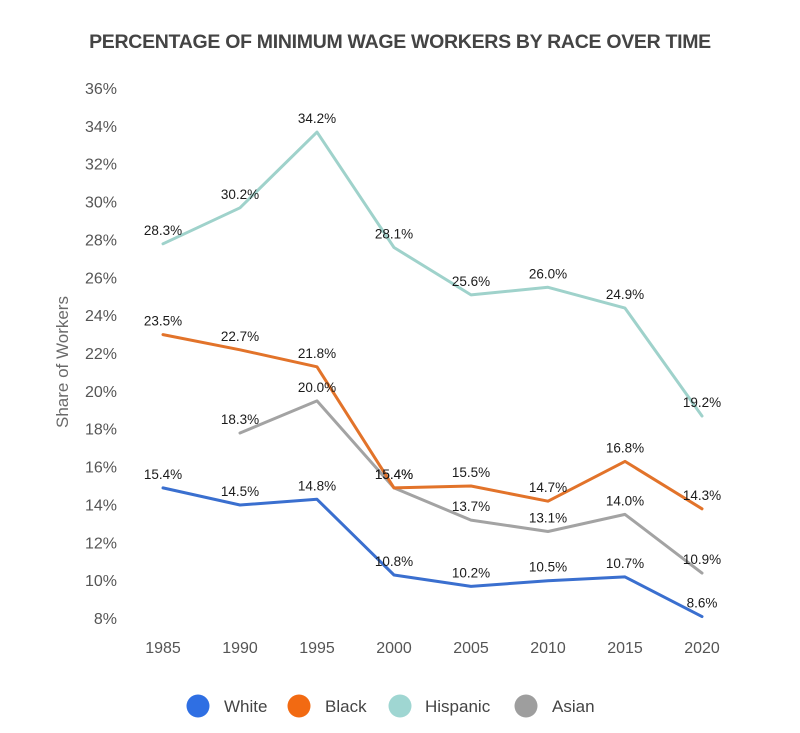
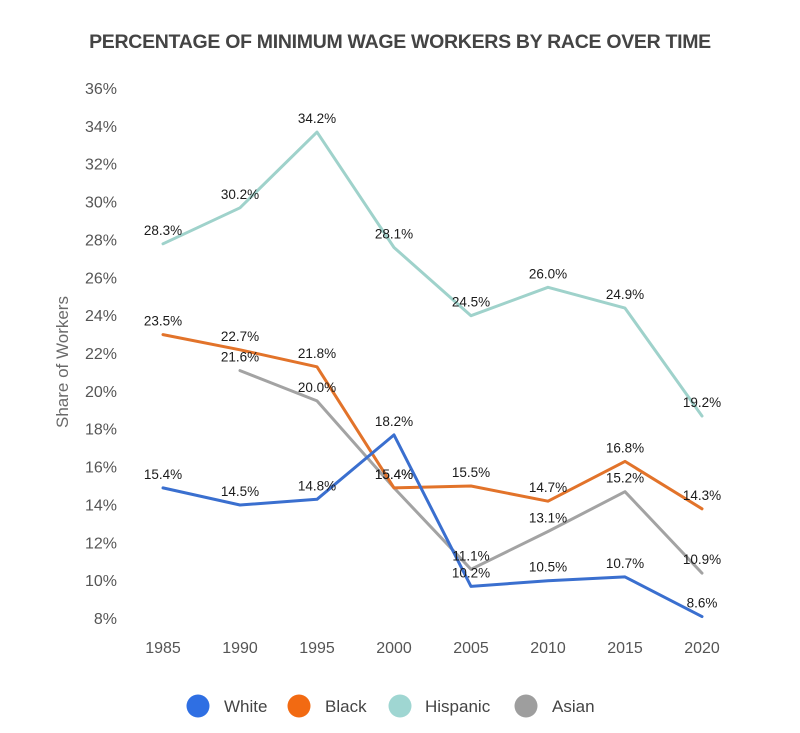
Asian/1990: 18.3% -> 21.6%
White/2000: 10.8% -> 18.2%
Hispanic/2005: 25.6% -> 24.5%
Asian/2005: 13.7% -> 11.1%
Asian/2015: 14.0% -> 15.2%
